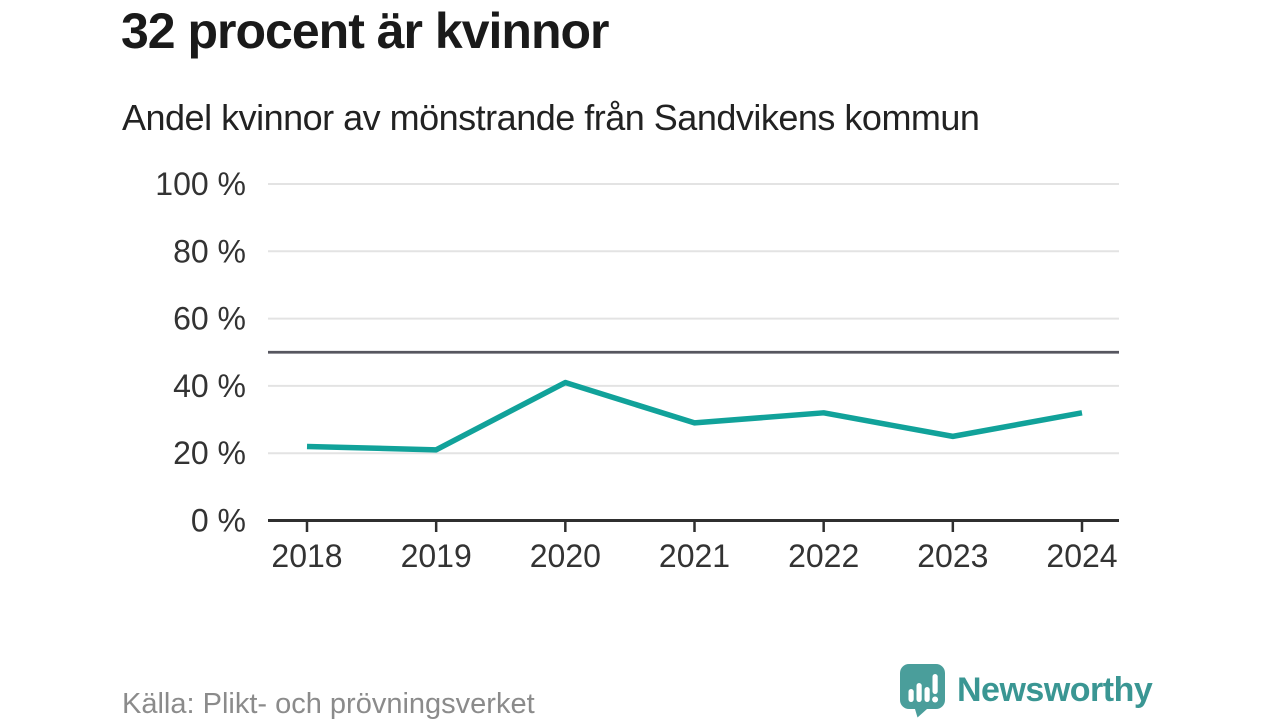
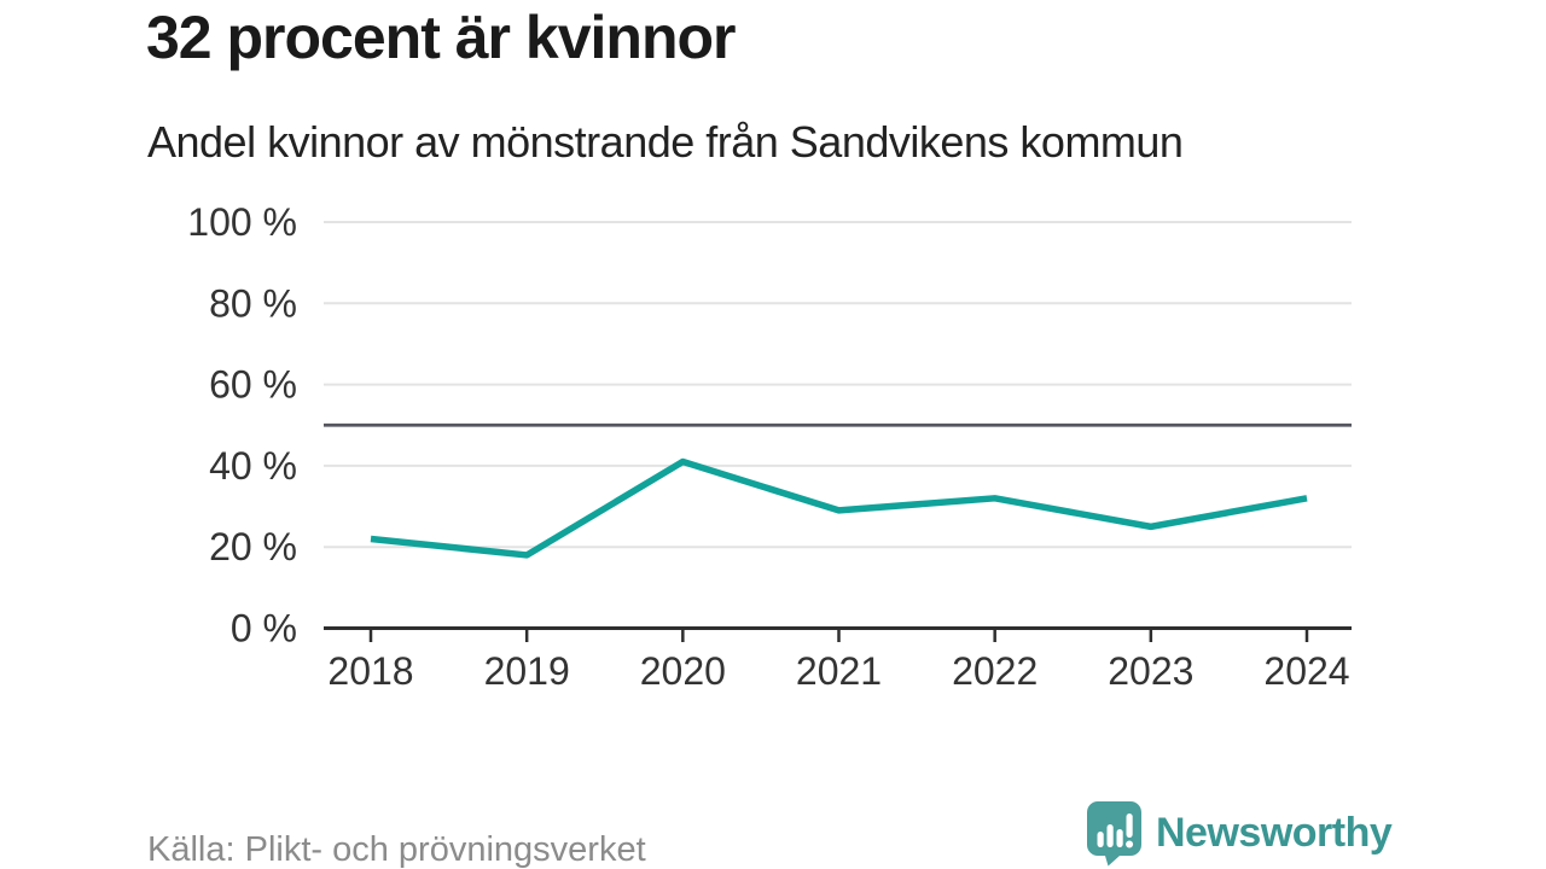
2019: 21% -> 18%
